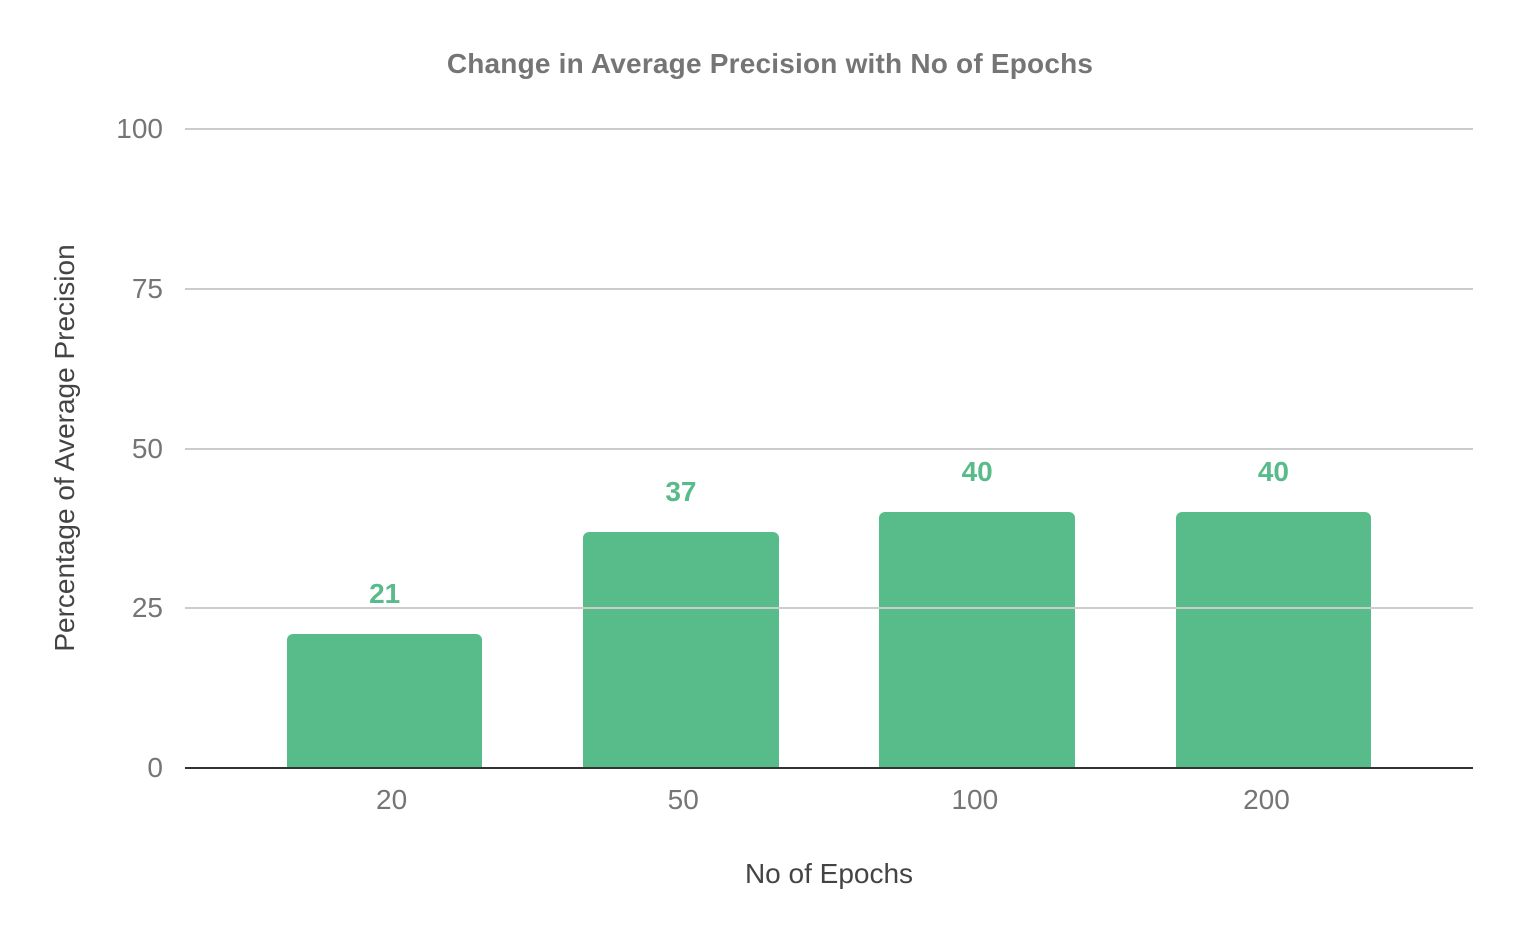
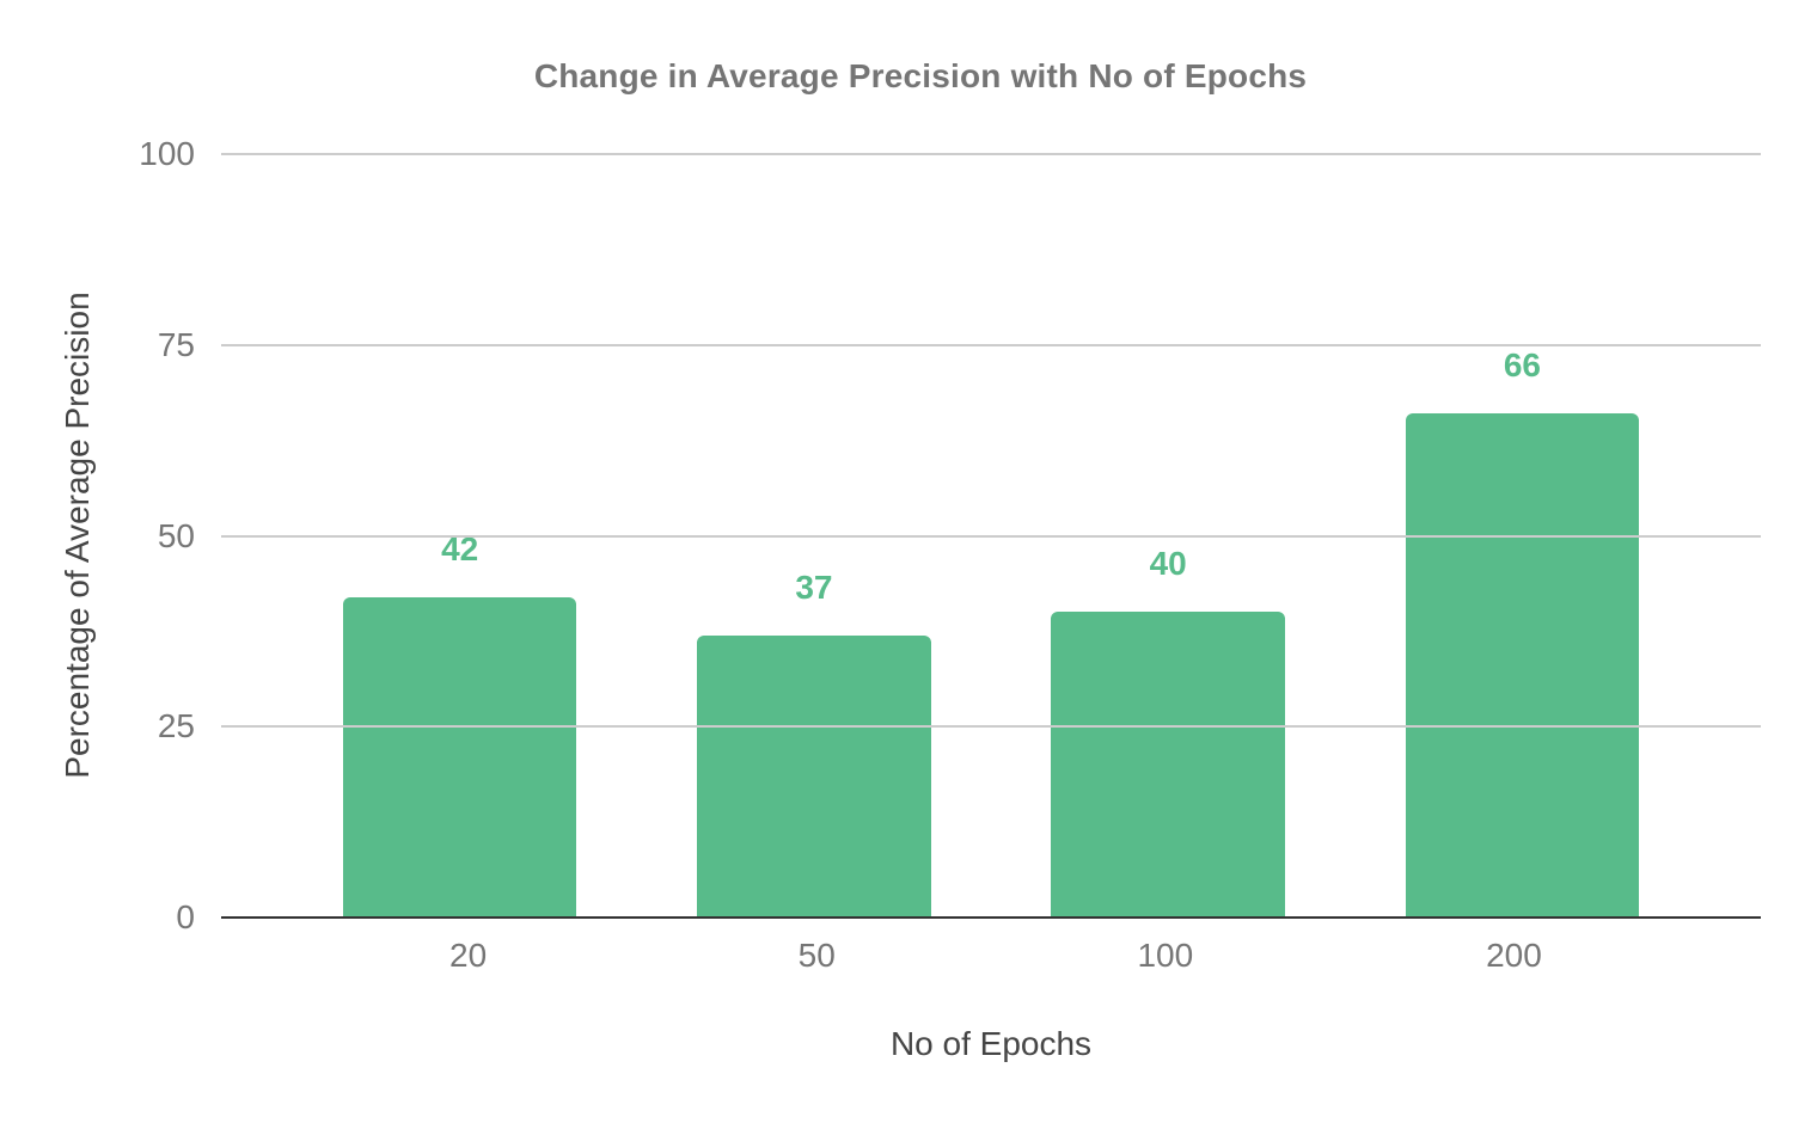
20: 21 -> 42
200: 40 -> 66
